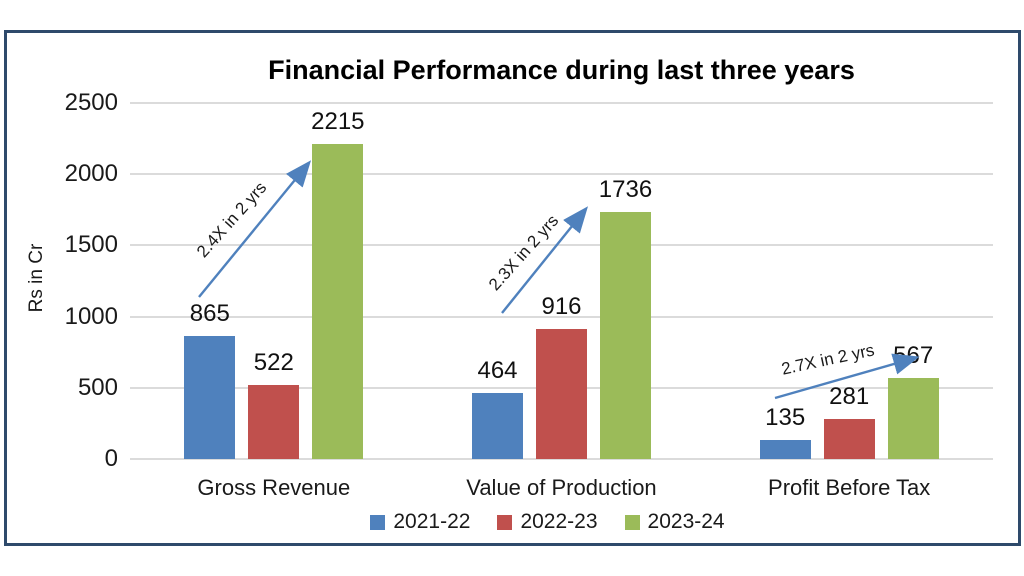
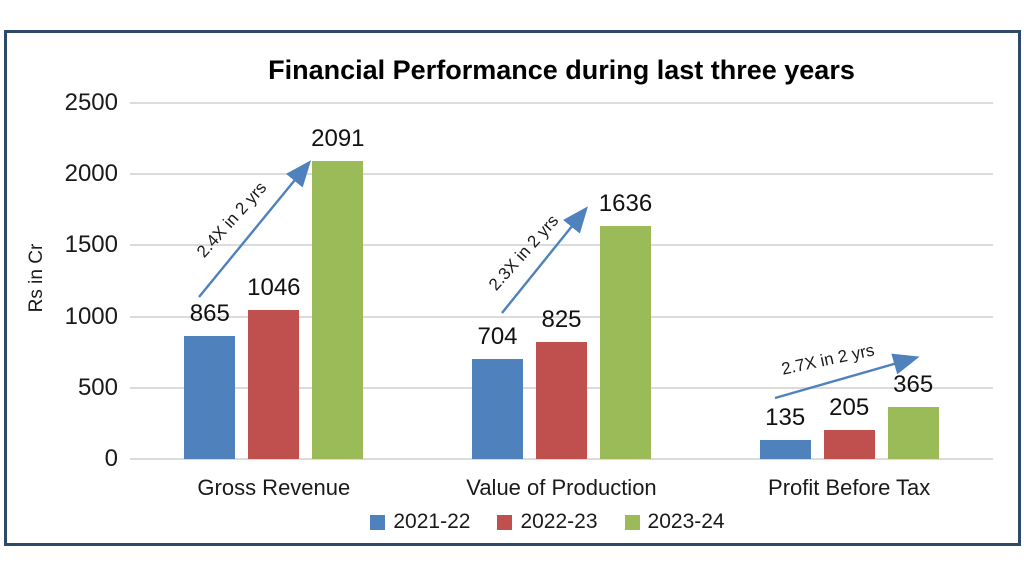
2022-23/Gross Revenue: 522 -> 1046
2023-24/Gross Revenue: 2215 -> 2091
2021-22/Value of Production: 464 -> 704
2022-23/Value of Production: 916 -> 825
2023-24/Value of Production: 1736 -> 1636
2022-23/Profit Before Tax: 281 -> 205
2023-24/Profit Before Tax: 567 -> 365
